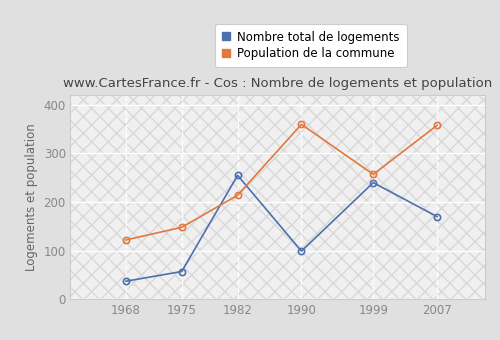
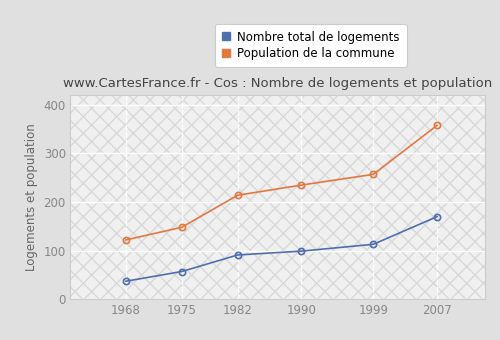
Nombre total de logements/1982: 255 -> 91
Population de la commune/1990: 360 -> 235
Nombre total de logements/1999: 240 -> 113
